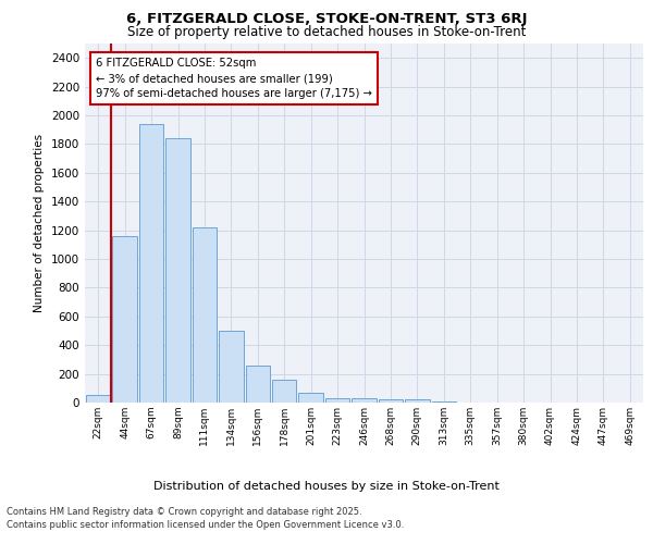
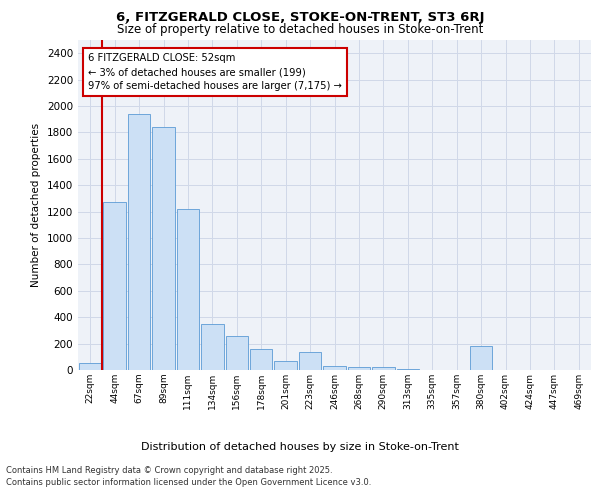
44sqm: 1160 -> 1270
134sqm: 500 -> 350
223sqm: 30 -> 140
380sqm: 0 -> 180
